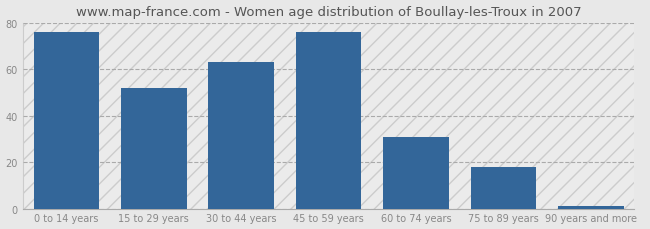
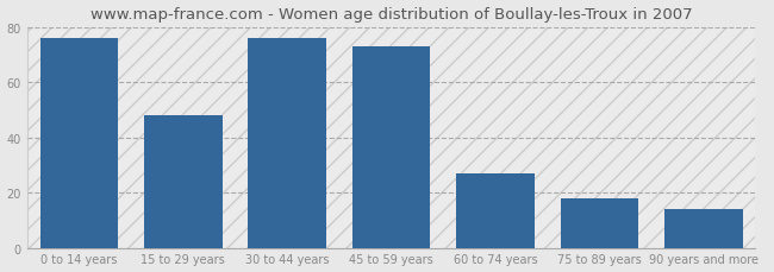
15 to 29 years: 52 -> 48
30 to 44 years: 63 -> 76
45 to 59 years: 76 -> 73
60 to 74 years: 31 -> 27
90 years and more: 1 -> 14
